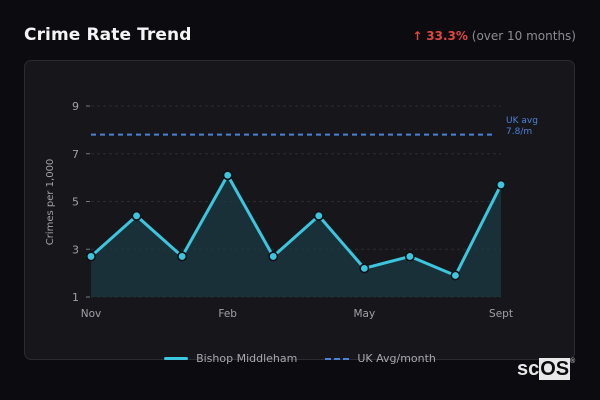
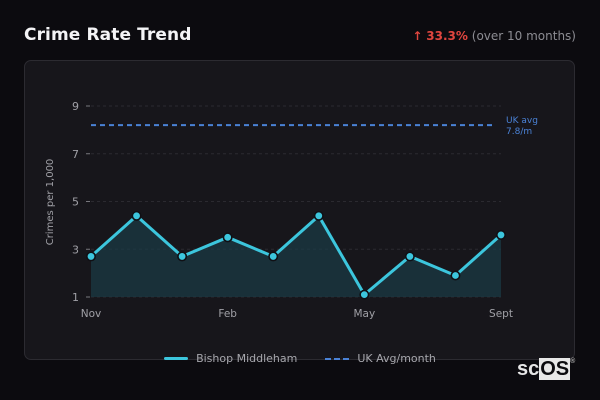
UK Avg/month/Nov: 7.8 -> 8.2
Bishop Middleham/Feb: 6.1 -> 3.5
Bishop Middleham/May: 2.2 -> 1.1
UK Avg/month/May: 6.4 -> 8.2
Bishop Middleham/Sept: 5.7 -> 3.6
